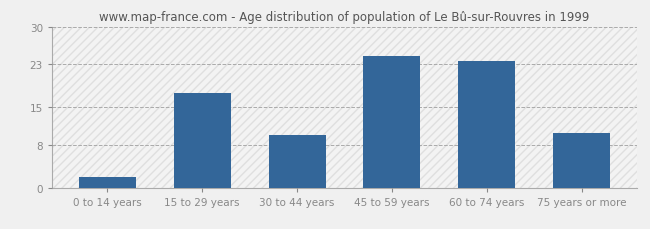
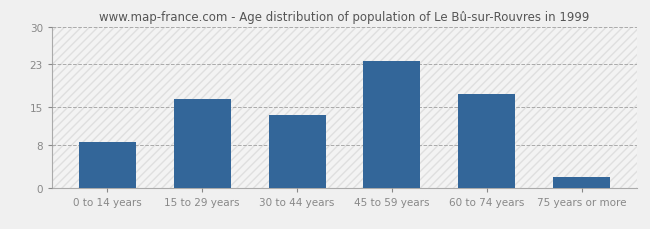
0 to 14 years: 2.0 -> 8.5
15 to 29 years: 17.6 -> 16.5
30 to 44 years: 9.8 -> 13.5
45 to 59 years: 24.6 -> 23.5
60 to 74 years: 23.6 -> 17.5
75 years or more: 10.2 -> 2.0
